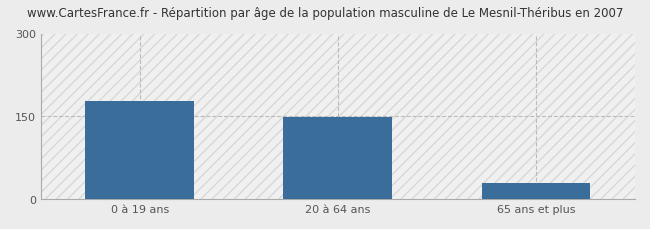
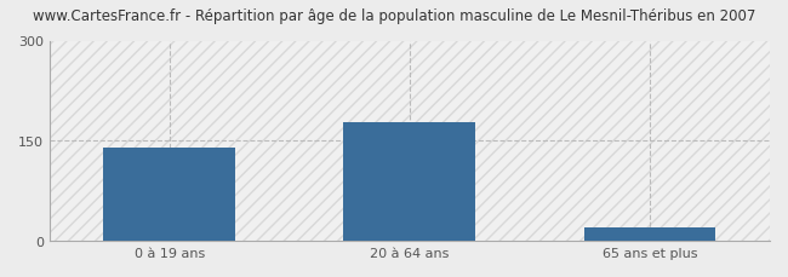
0 à 19 ans: 178 -> 140
20 à 64 ans: 148 -> 178
65 ans et plus: 30 -> 20
